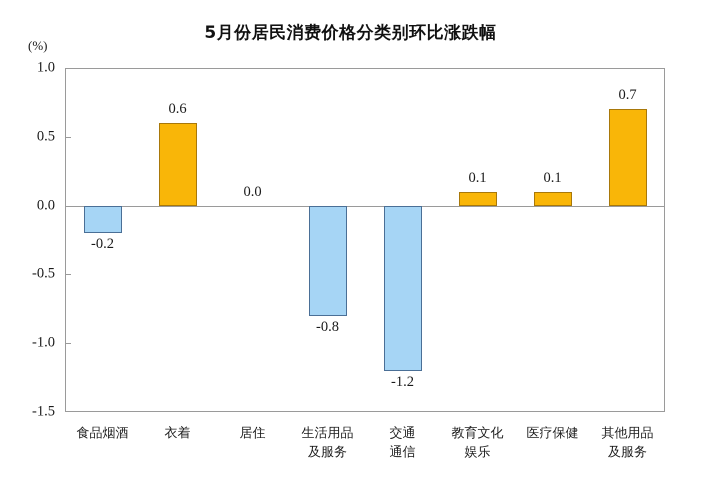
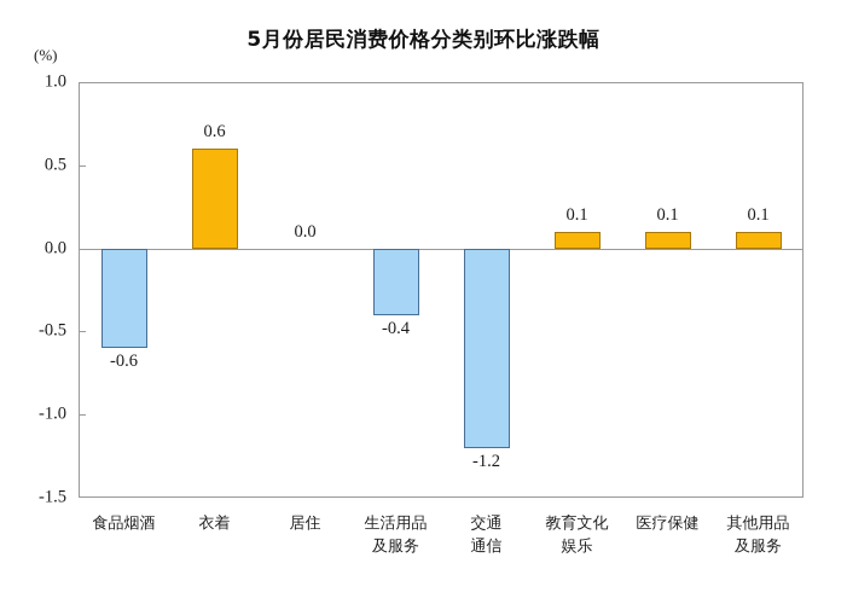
食品烟酒: -0.2 -> -0.6
生活用品 及服务: -0.8 -> -0.4
其他用品 及服务: 0.7 -> 0.1
